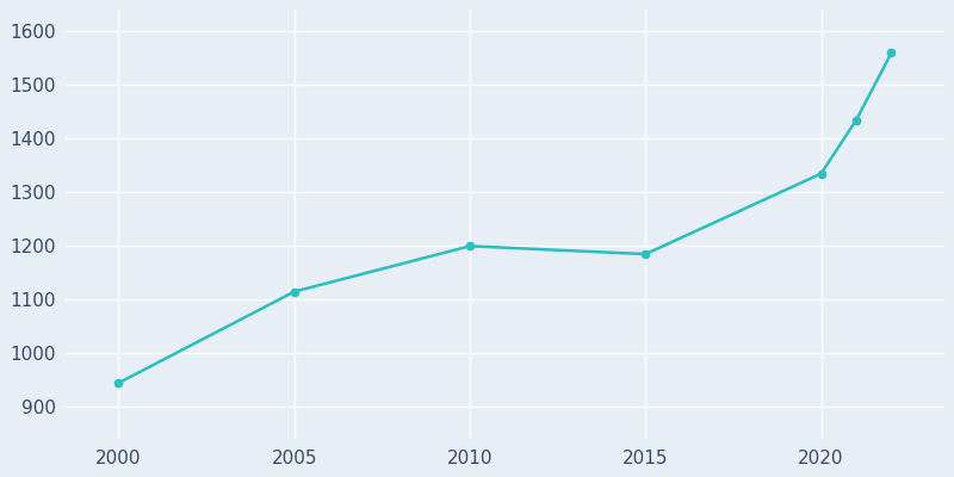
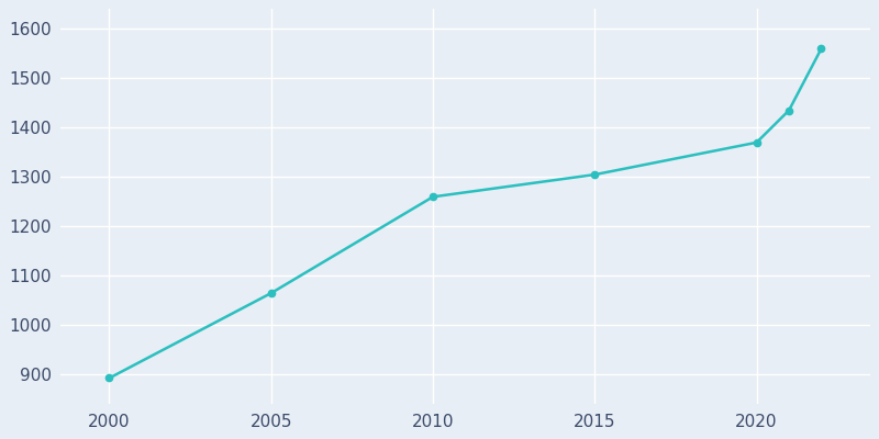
2000: 945 -> 893
2005: 1115 -> 1065
2010: 1200 -> 1260
2015: 1185 -> 1305
2020: 1335 -> 1370
